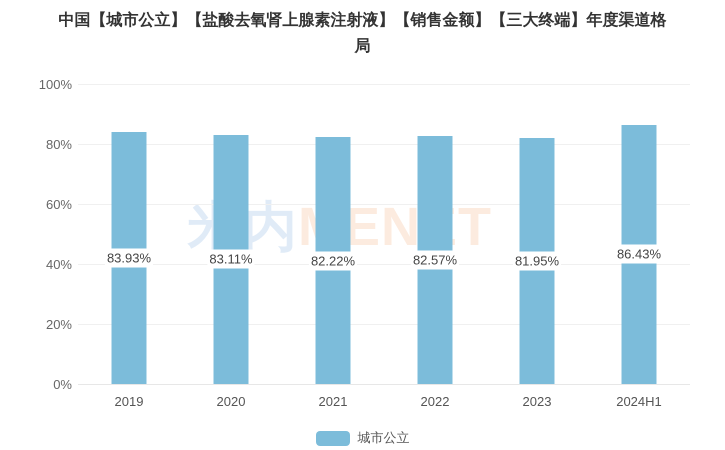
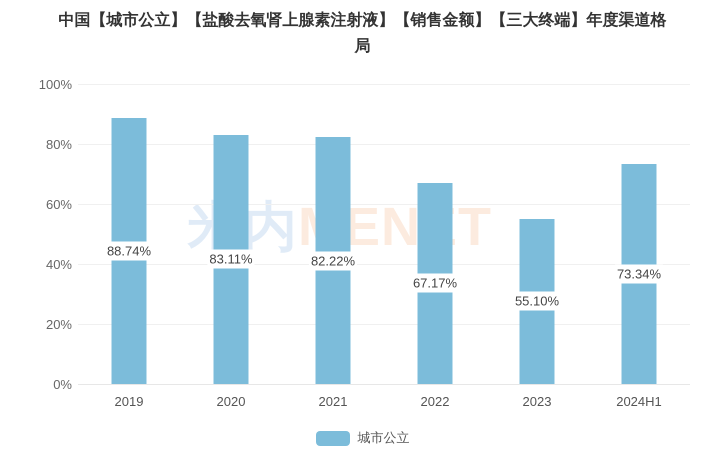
2019: 83.93% -> 88.74%
2022: 82.57% -> 67.17%
2023: 81.95% -> 55.10%
2024H1: 86.43% -> 73.34%
